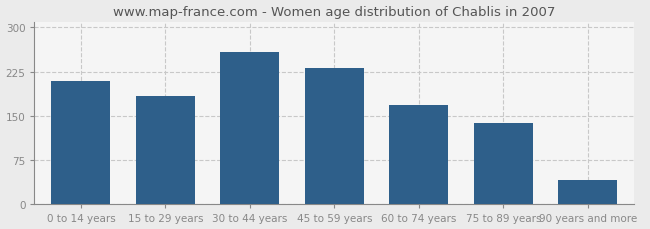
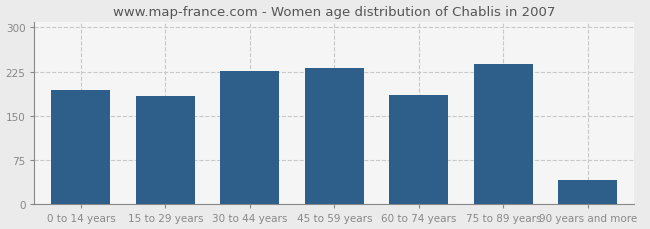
0 to 14 years: 210 -> 194
30 to 44 years: 258 -> 226
60 to 74 years: 168 -> 186
75 to 89 years: 138 -> 238
